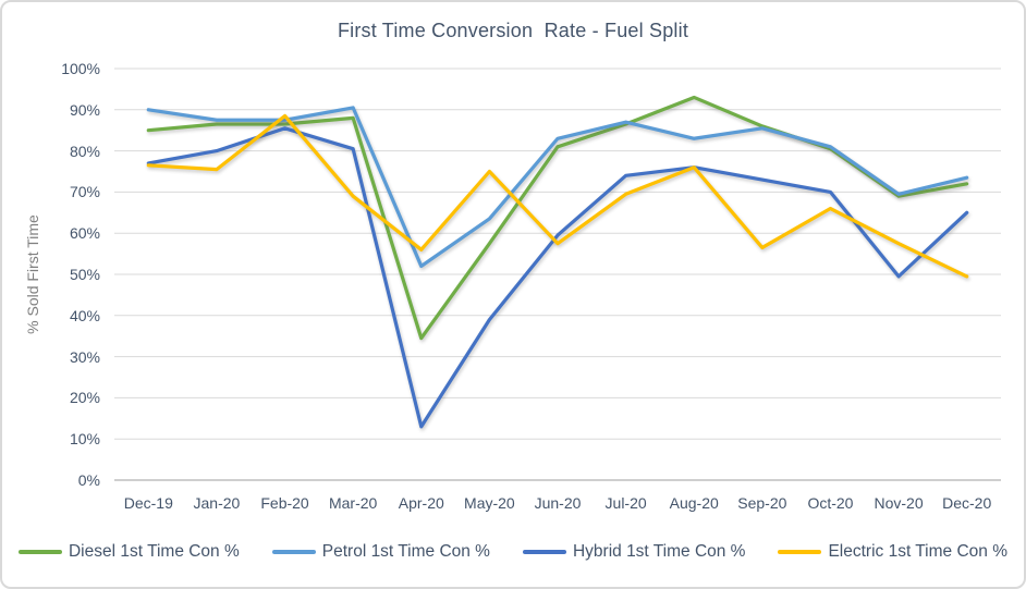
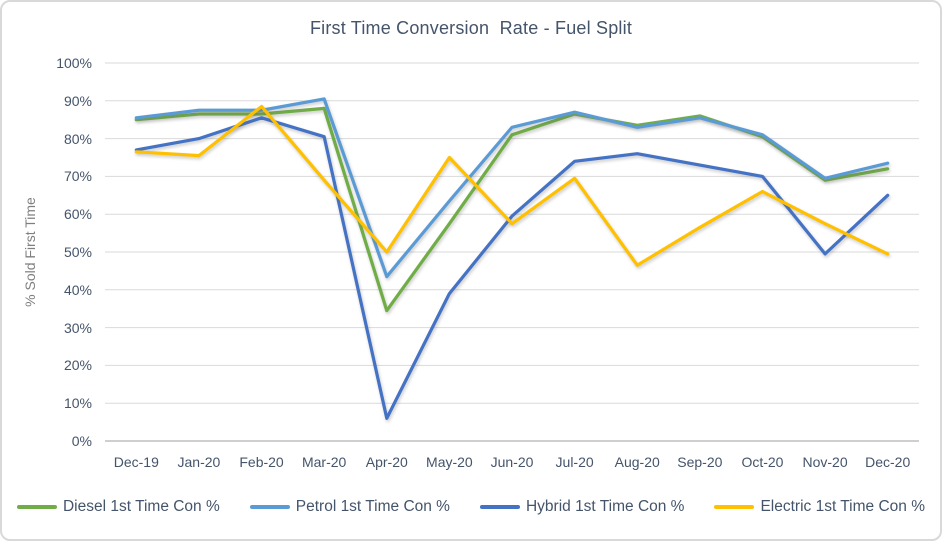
Petrol 1st Time Con %/Dec-19: 90% -> 86%
Petrol 1st Time Con %/Apr-20: 52% -> 44%
Hybrid 1st Time Con %/Apr-20: 13% -> 6%
Electric 1st Time Con %/Apr-20: 56% -> 50%
Diesel 1st Time Con %/Aug-20: 93% -> 84%
Electric 1st Time Con %/Aug-20: 76% -> 46%
